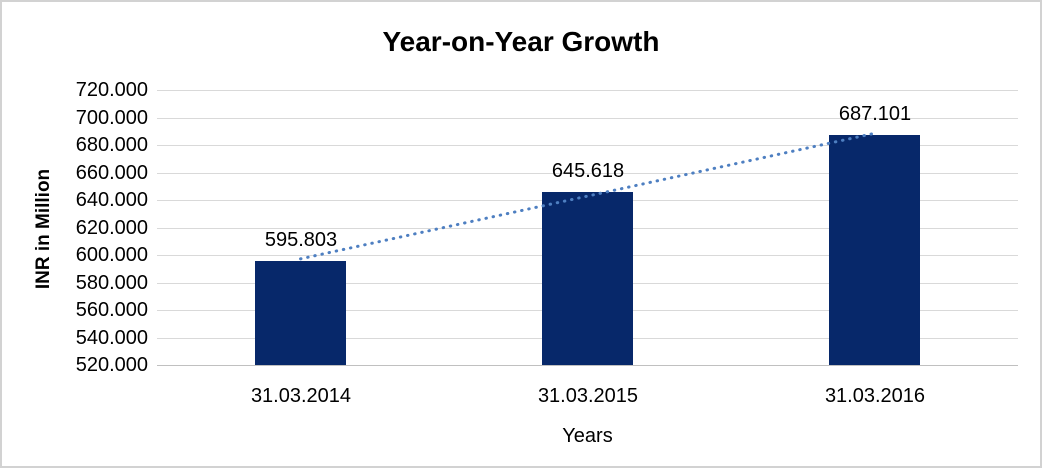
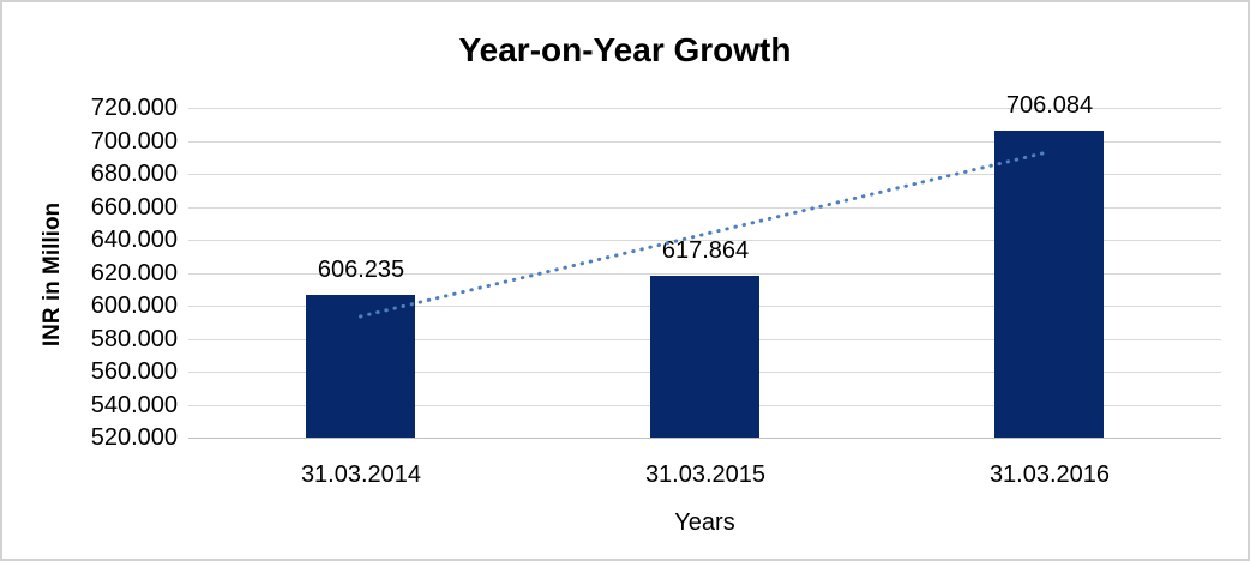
31.03.2014: 595.803 -> 606.235
31.03.2015: 645.618 -> 617.864
31.03.2016: 687.101 -> 706.084
